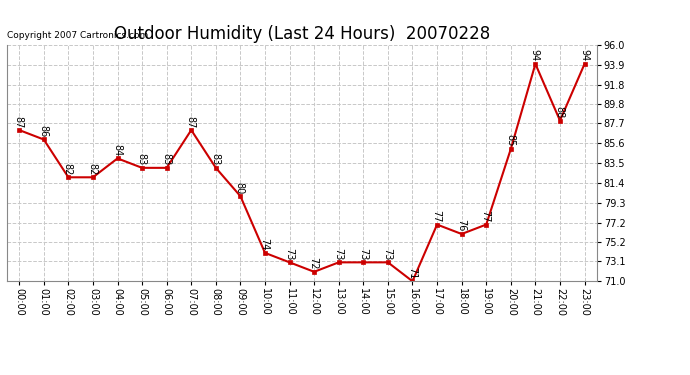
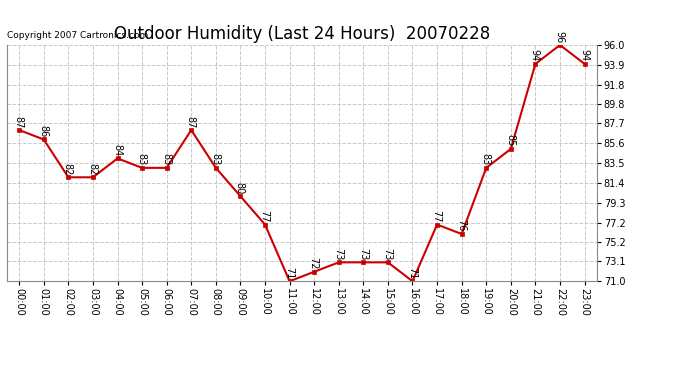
10:00: 74 -> 77
11:00: 73 -> 71
19:00: 77 -> 83
22:00: 88 -> 96
